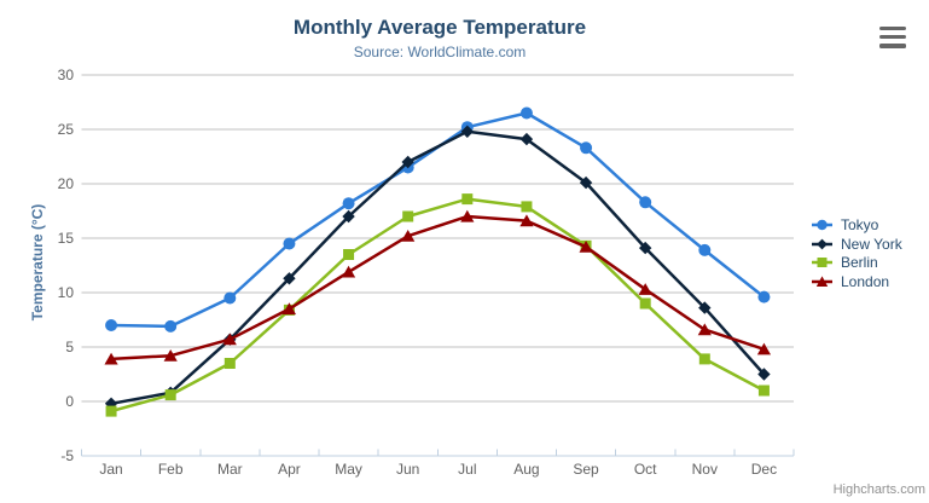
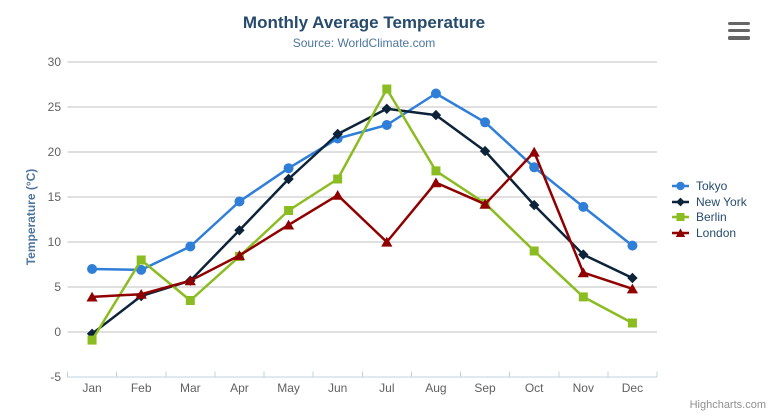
New York/Feb: 1 -> 4
Berlin/Feb: 1 -> 8
Tokyo/Jul: 25 -> 23
Berlin/Jul: 19 -> 27
London/Jul: 17 -> 10
London/Oct: 10 -> 20
New York/Dec: 2 -> 6
